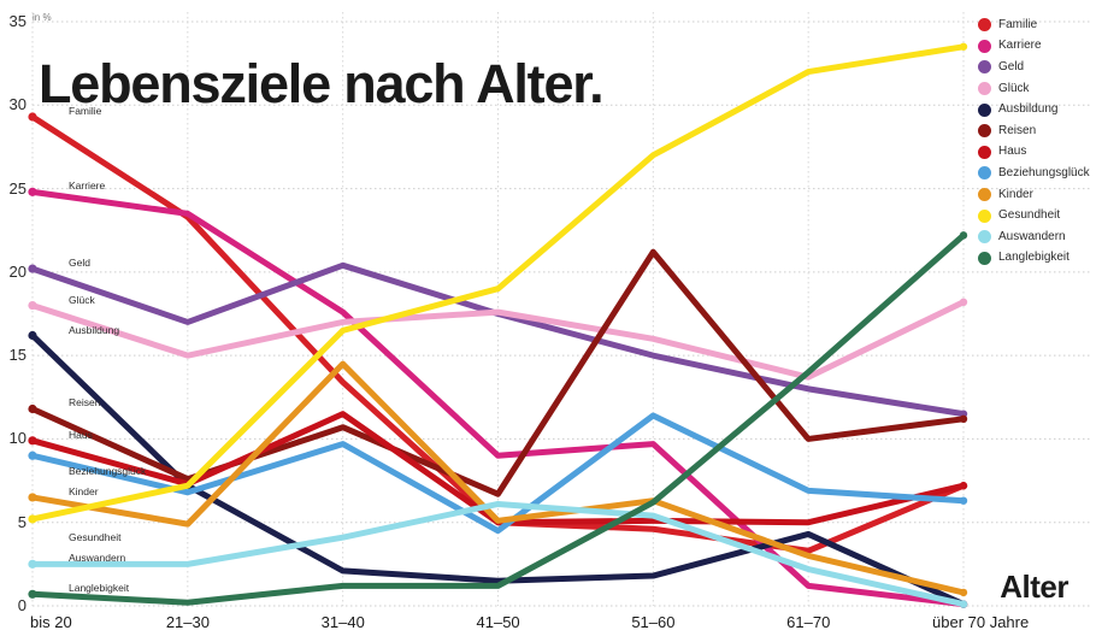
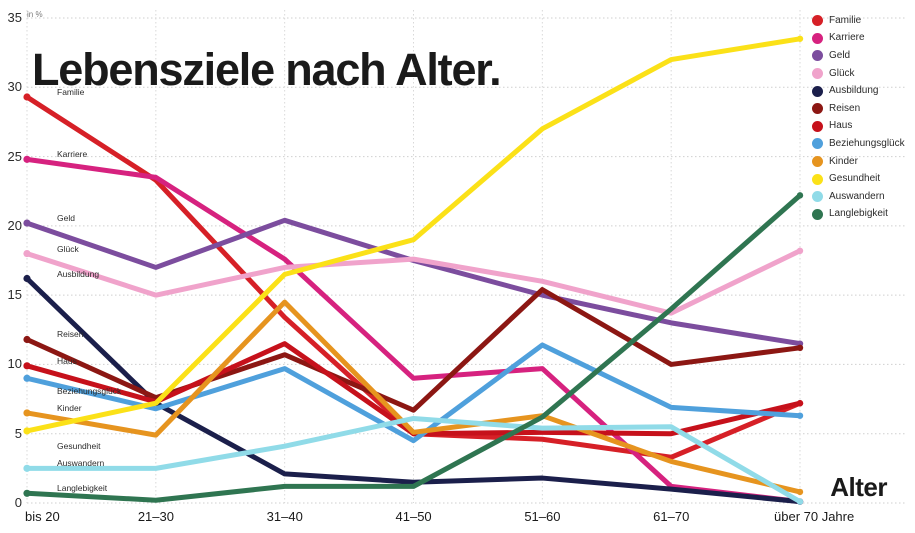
Reisen/51–60: 21.2 -> 15.4
Ausbildung/61–70: 4.3 -> 1.0
Auswandern/61–70: 2.2 -> 5.5
